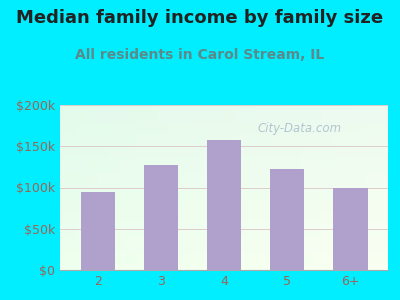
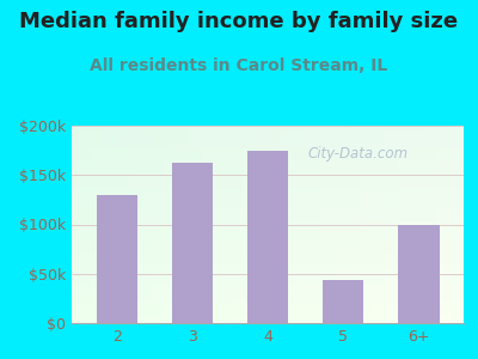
2: $95k -> $130k
3: $127k -> $162k
4: $158k -> $174k
5: $122k -> $44k
